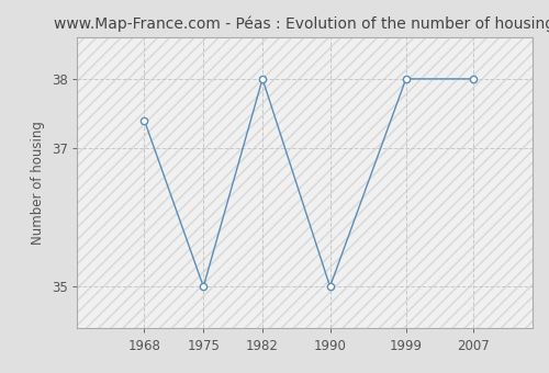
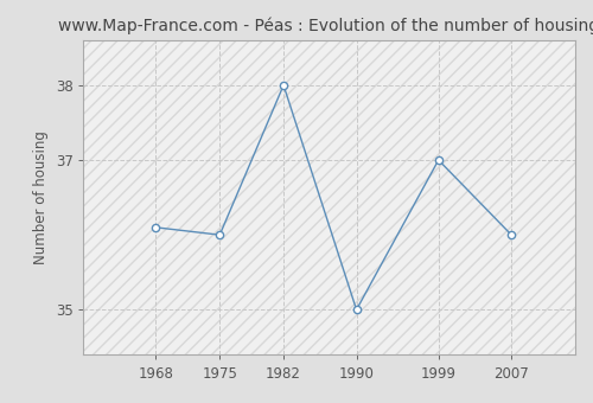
1968: 37.4 -> 36.1
1975: 35.0 -> 36.0
1999: 38.0 -> 37.0
2007: 38.0 -> 36.0
